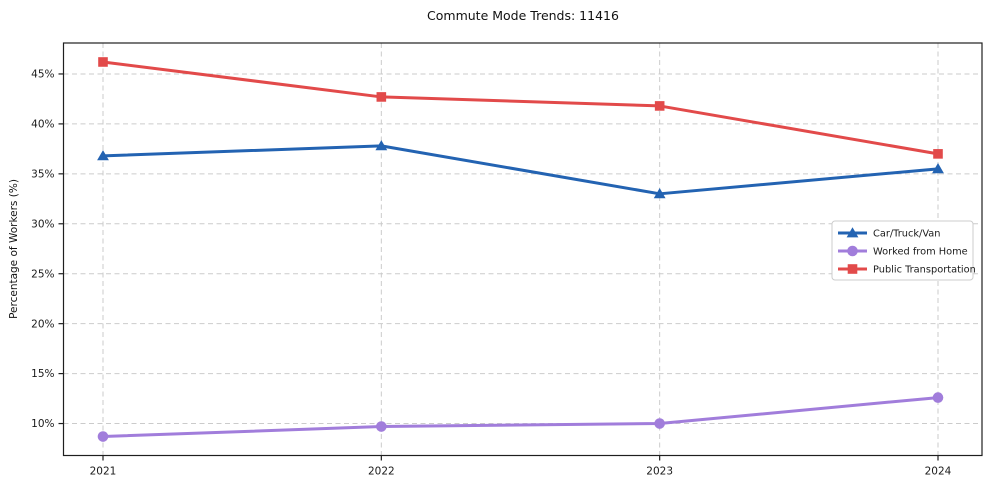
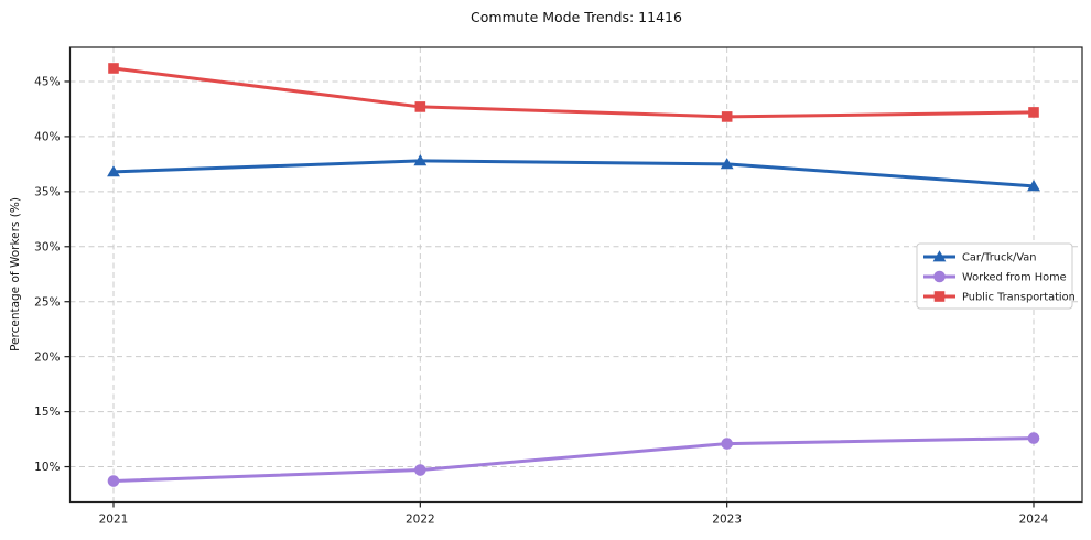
Car/Truck/Van/2023: 33% -> 38%
Worked from Home/2023: 10% -> 12%
Public Transportation/2024: 37% -> 42%
